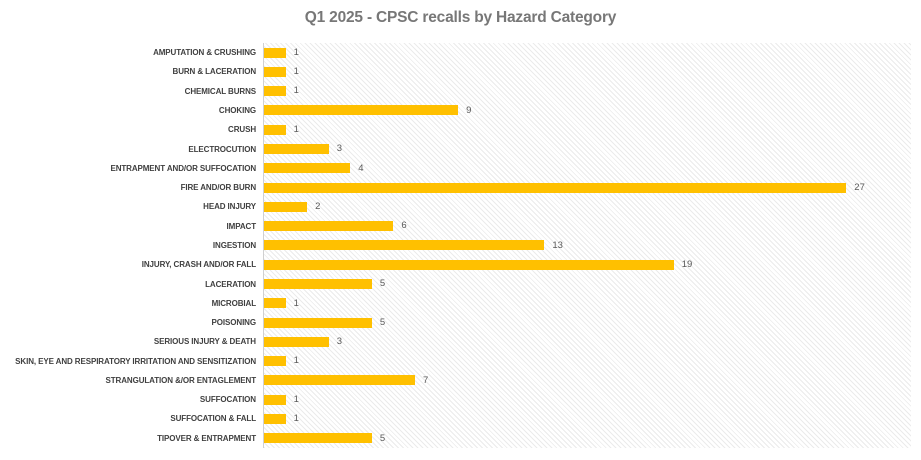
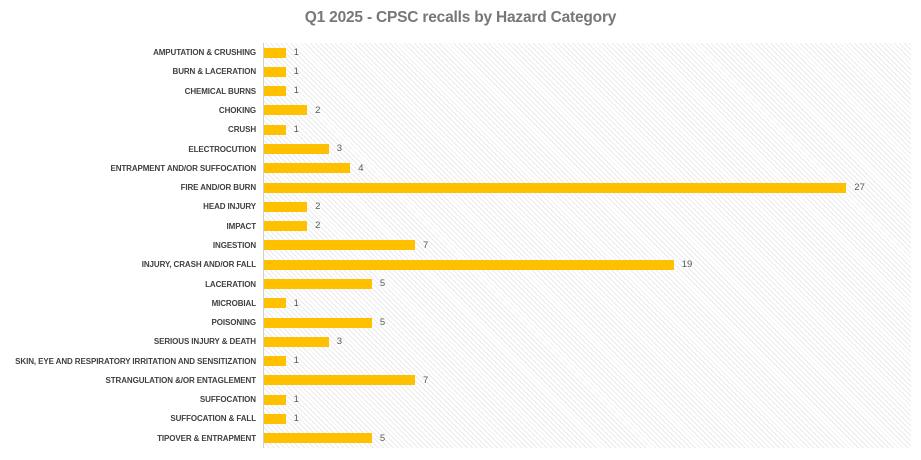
CHOKING: 9 -> 2
IMPACT: 6 -> 2
INGESTION: 13 -> 7
